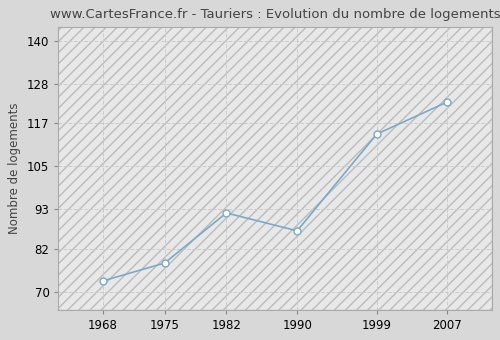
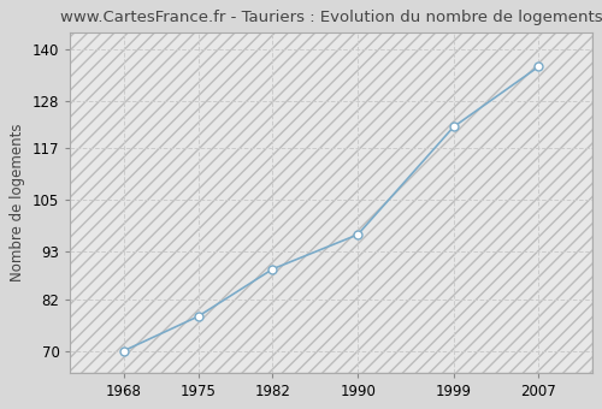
1968: 73 -> 70
1982: 92 -> 89
1990: 87 -> 97
1999: 114 -> 122
2007: 123 -> 136
